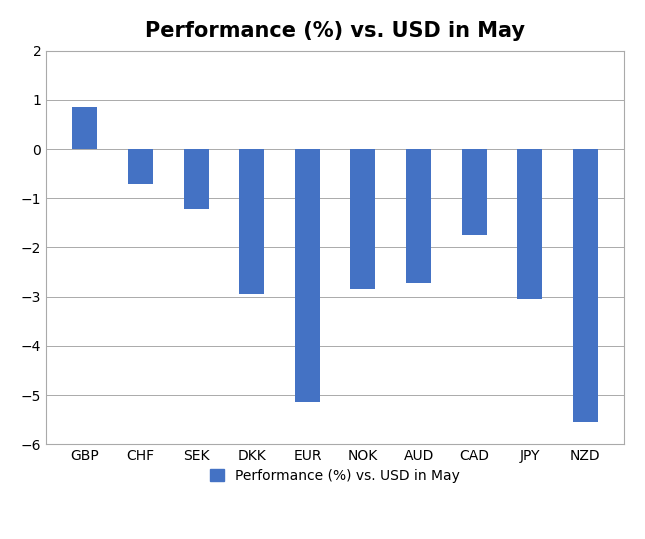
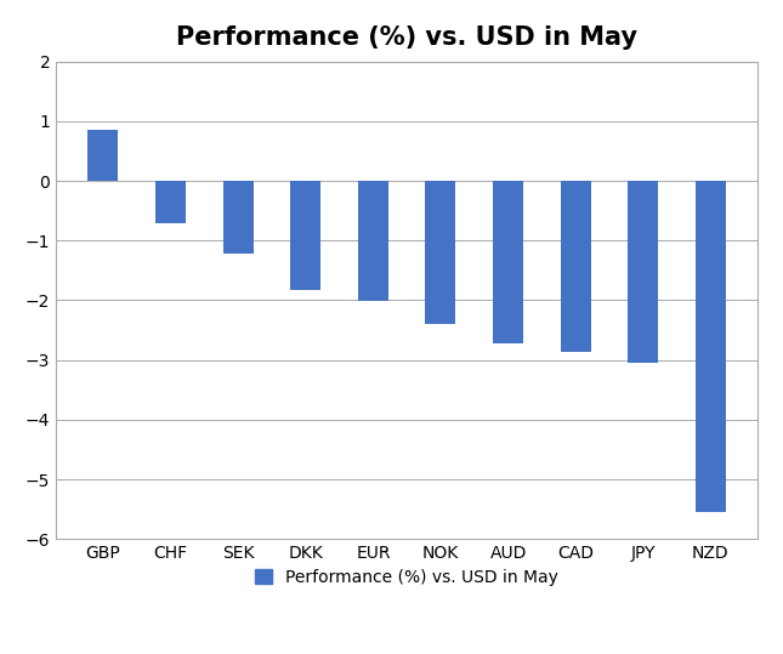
DKK: -2.95 -> -1.82
EUR: -5.15 -> -2.02
NOK: -2.85 -> -2.40
CAD: -1.75 -> -2.87
